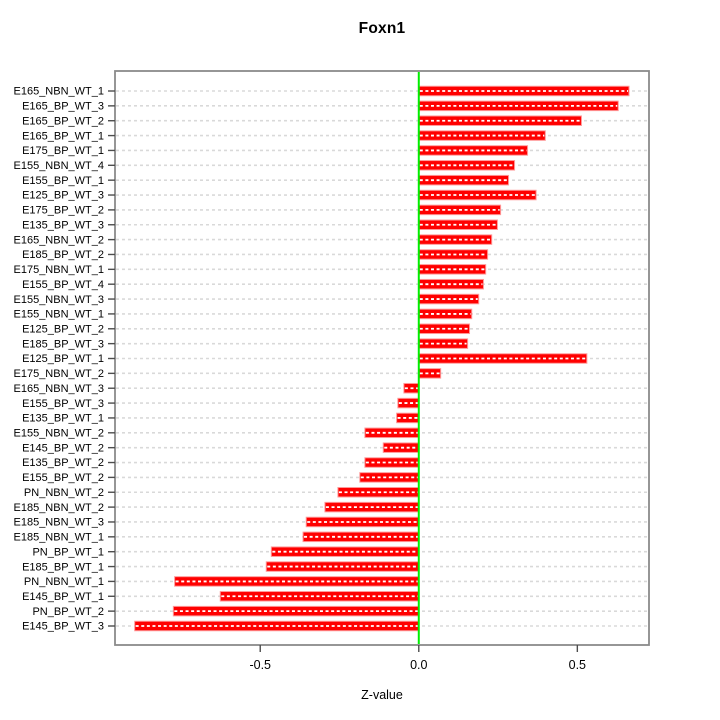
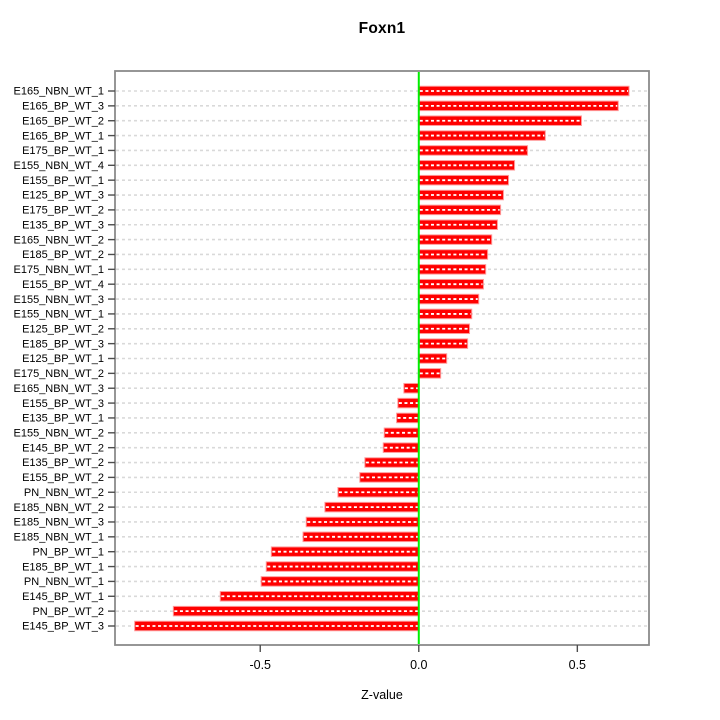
E125_BP_WT_3: 0.37 -> 0.27
E125_BP_WT_1: 0.53 -> 0.09
E155_NBN_WT_2: -0.17 -> -0.11
PN_NBN_WT_1: -0.77 -> -0.50
